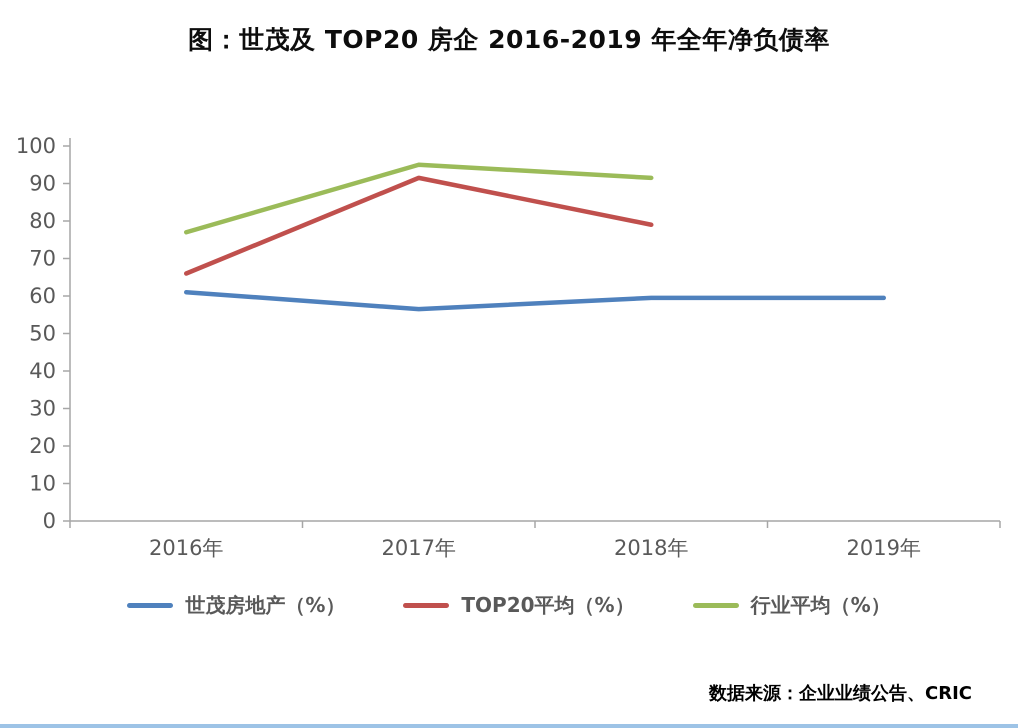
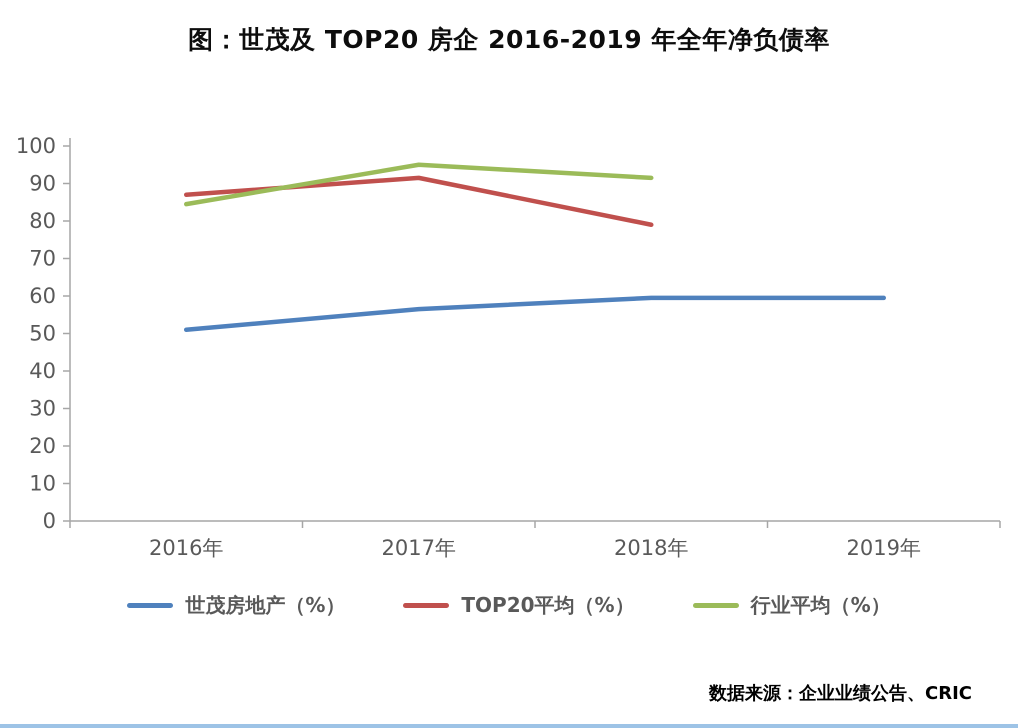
世茂房地产（%）/2016年: 61 -> 51
TOP20平均（%）/2016年: 66 -> 87
行业平均（%）/2016年: 77 -> 84
